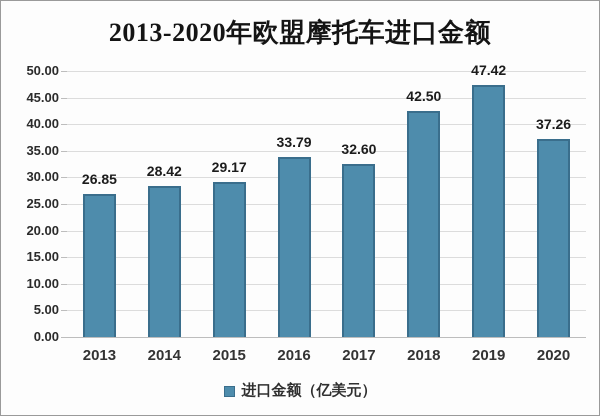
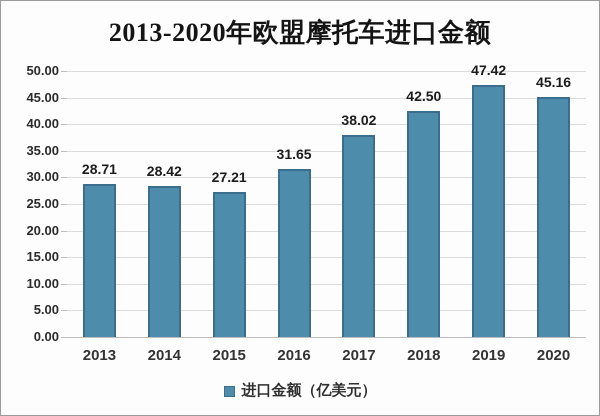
2013: 26.85 -> 28.71
2015: 29.17 -> 27.21
2016: 33.79 -> 31.65
2017: 32.60 -> 38.02
2020: 37.26 -> 45.16
